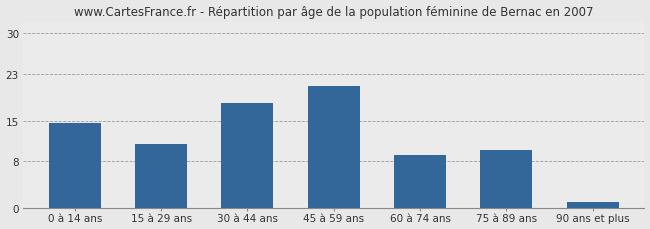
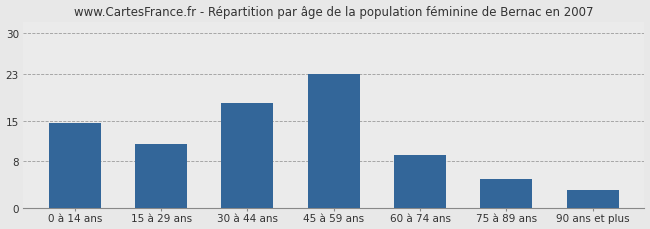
45 à 59 ans: 21.0 -> 23.0
75 à 89 ans: 10.0 -> 5.0
90 ans et plus: 1.0 -> 3.0
